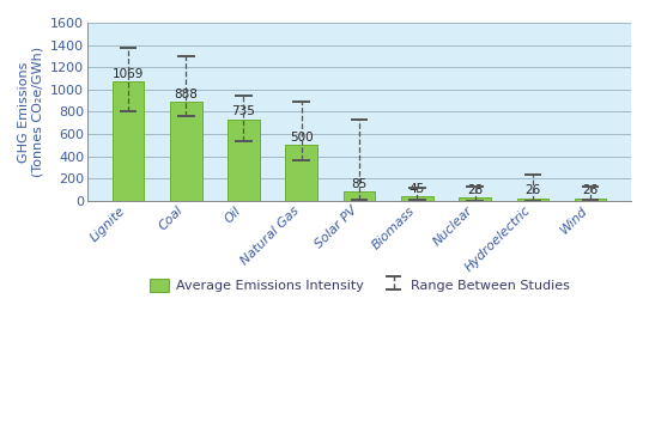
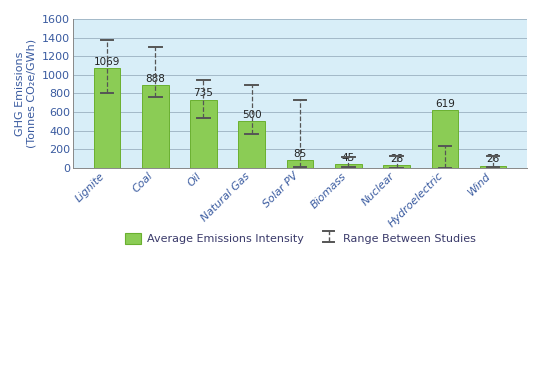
Hydroelectric: 26 -> 619
